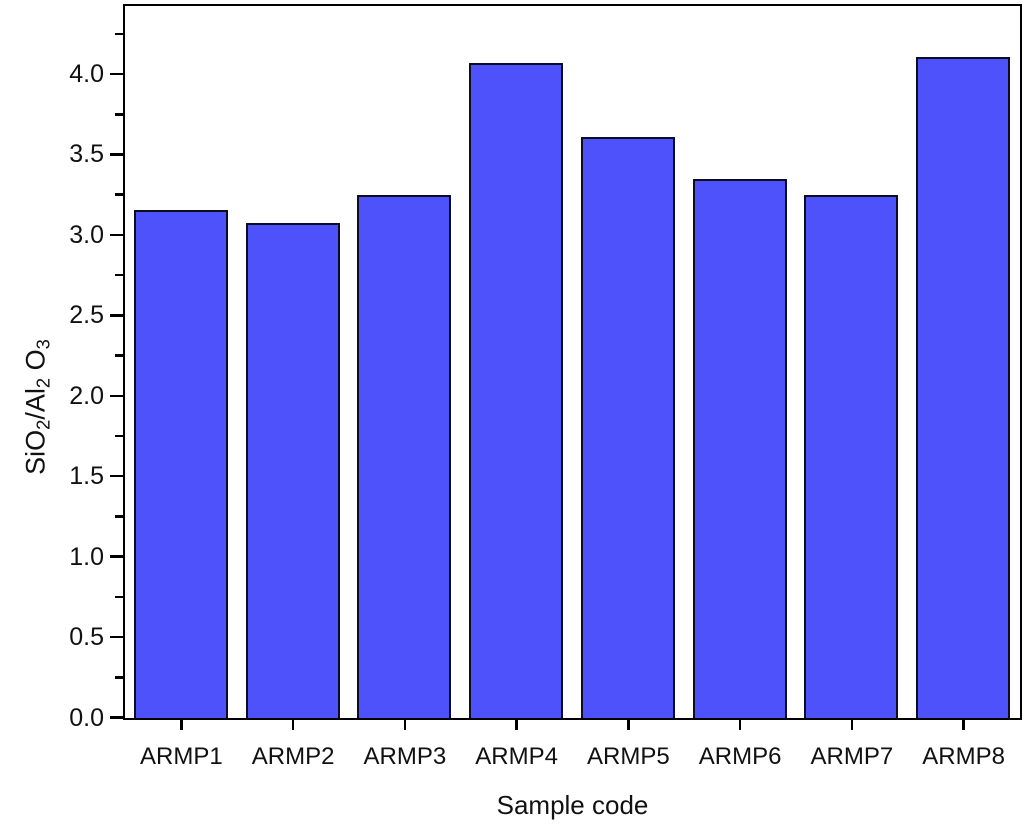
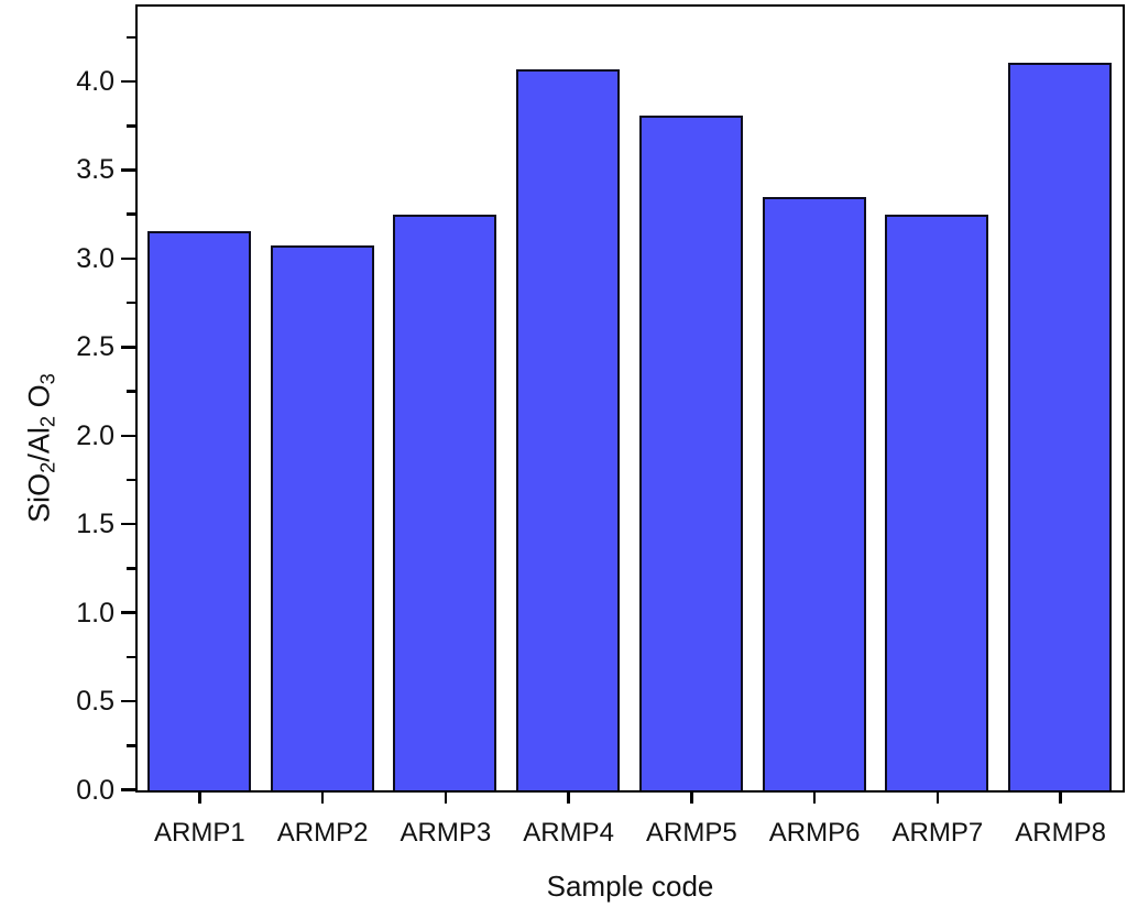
ARMP5: 3.61 -> 3.81
